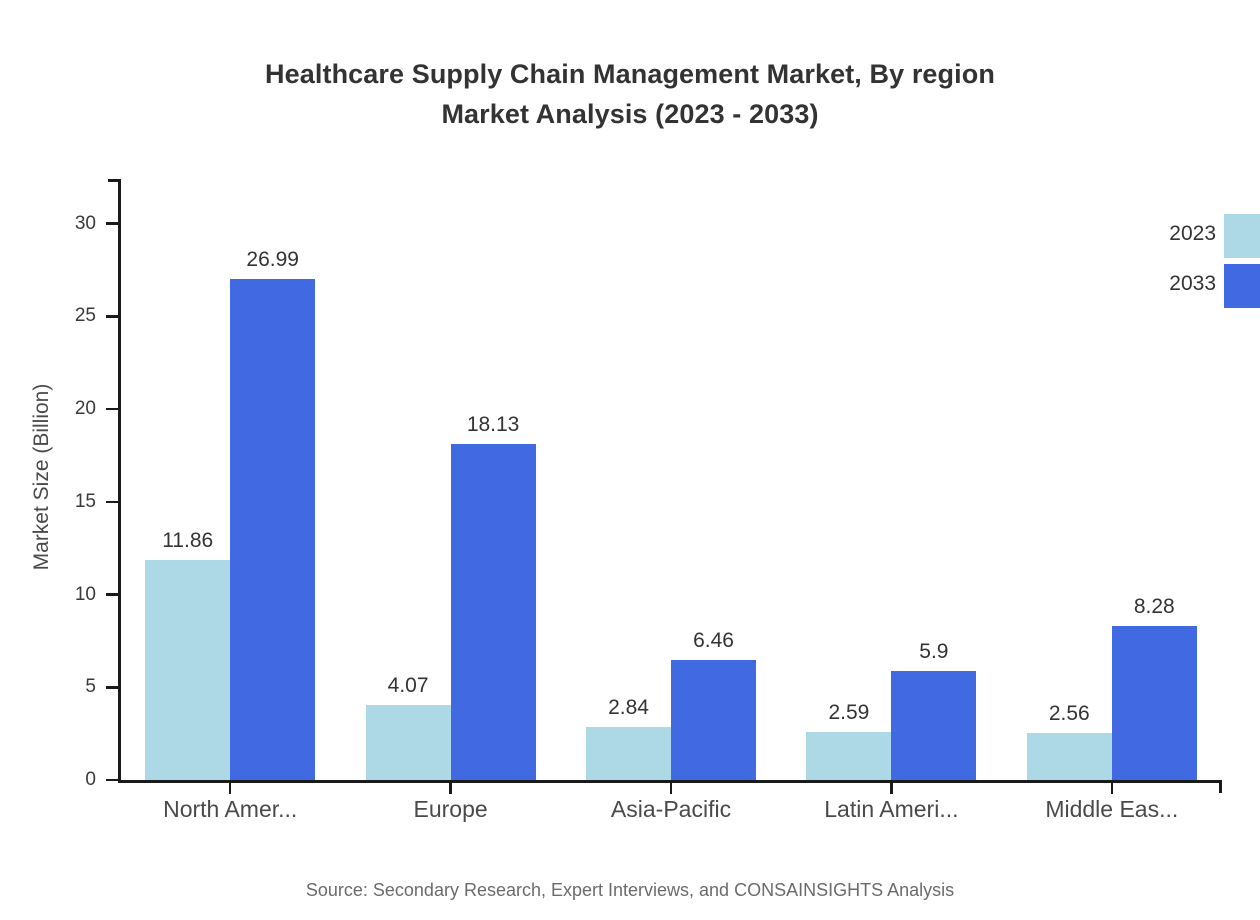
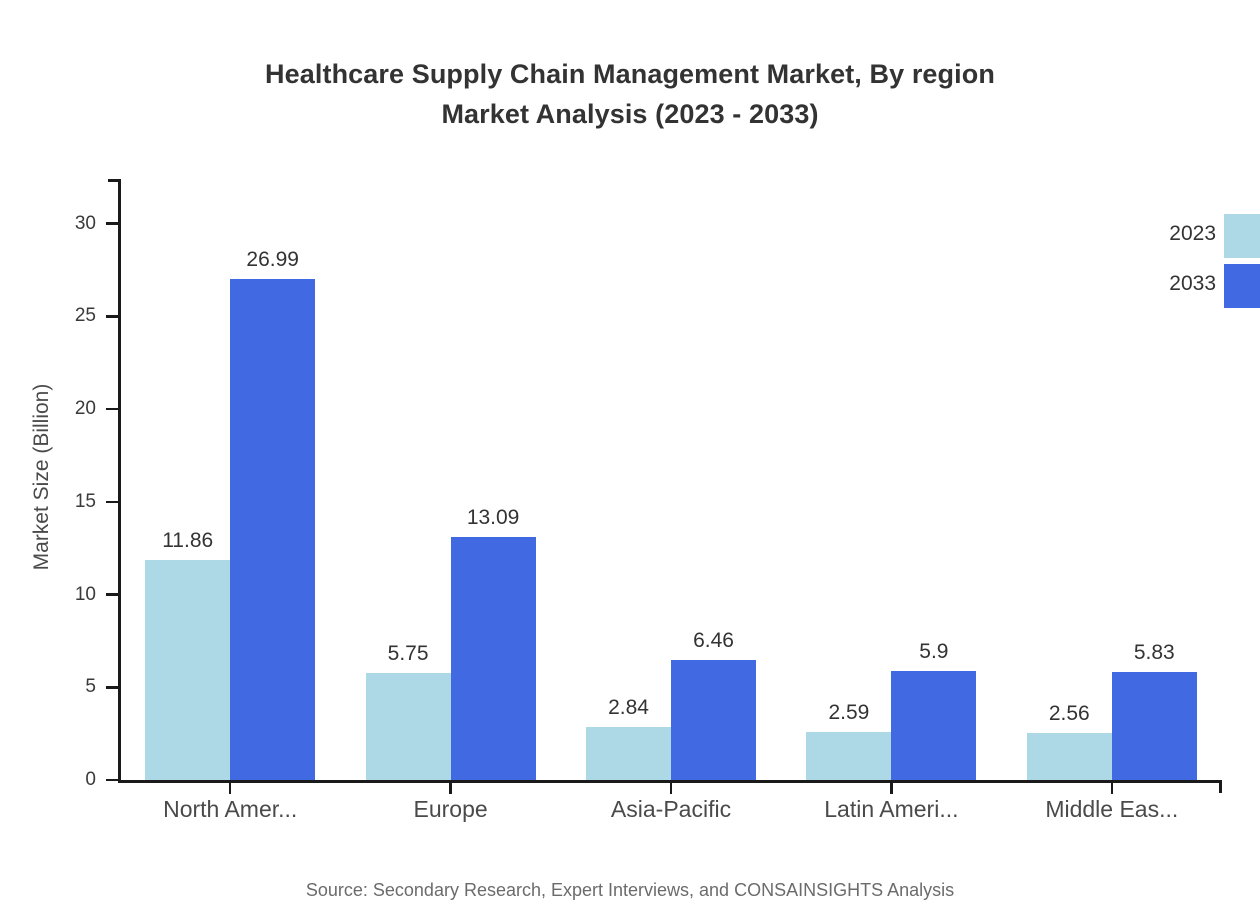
2023/Europe: 4.07 -> 5.75
2033/Europe: 18.13 -> 13.09
2033/Middle Eas...: 8.28 -> 5.83
